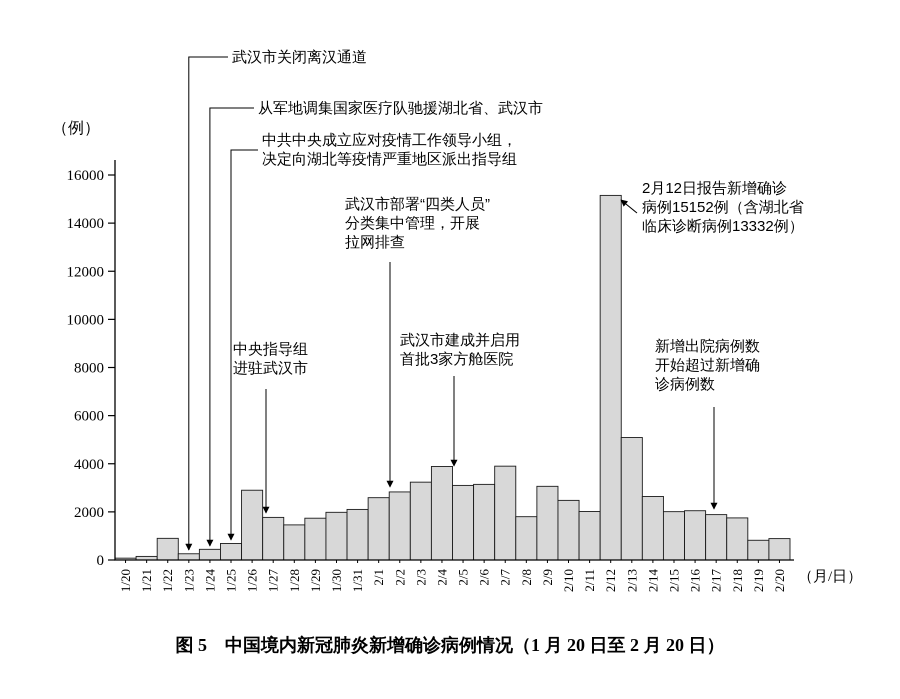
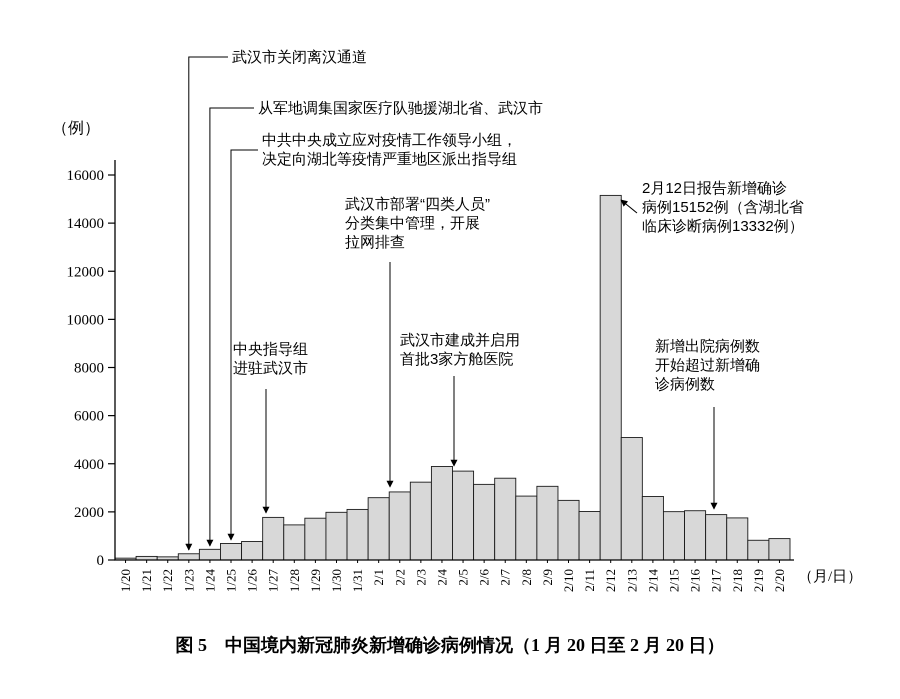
1/22: 900 -> 100
1/26: 2900 -> 800
2/5: 3100 -> 3700
2/7: 3900 -> 3400
2/8: 1800 -> 2700
